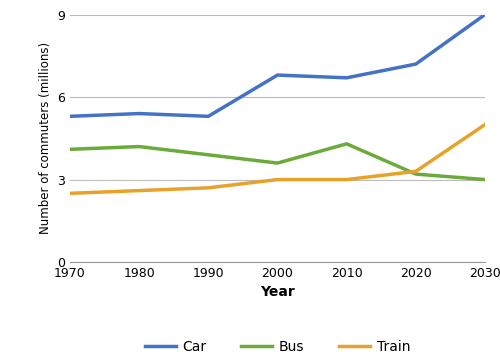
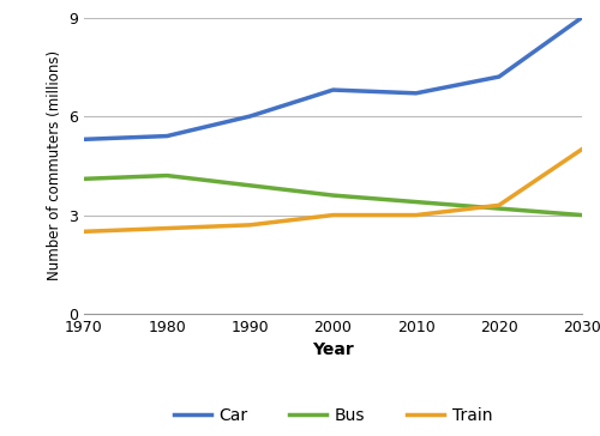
Car/1990: 5.3 -> 6.0
Bus/2010: 4.3 -> 3.4
